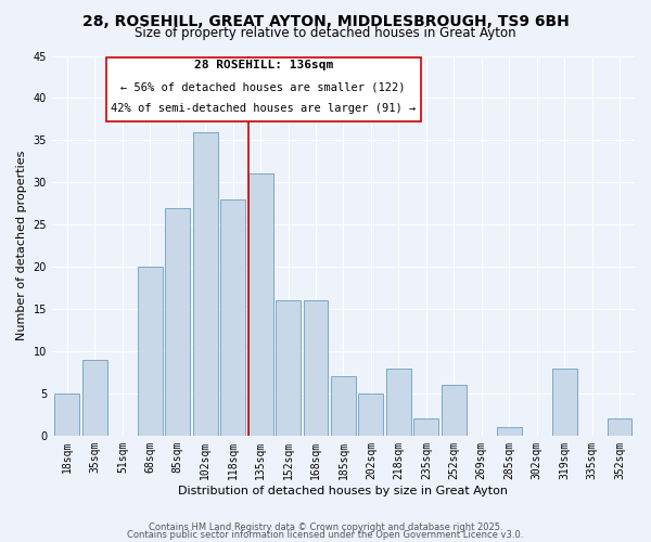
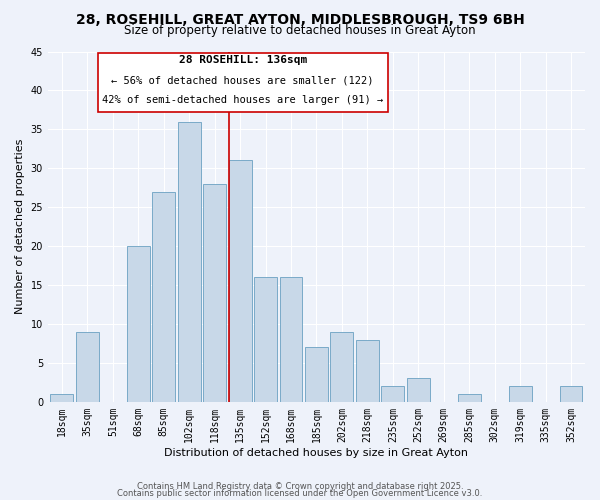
18sqm: 5 -> 1
202sqm: 5 -> 9
252sqm: 6 -> 3
319sqm: 8 -> 2
